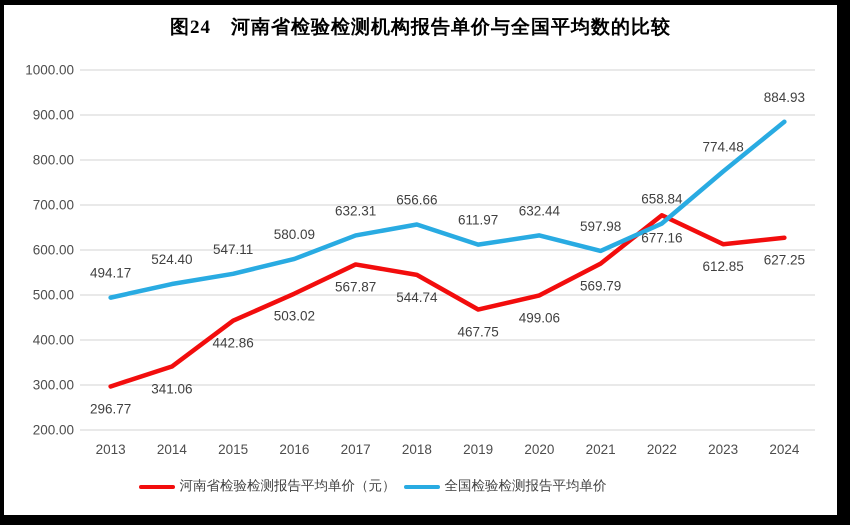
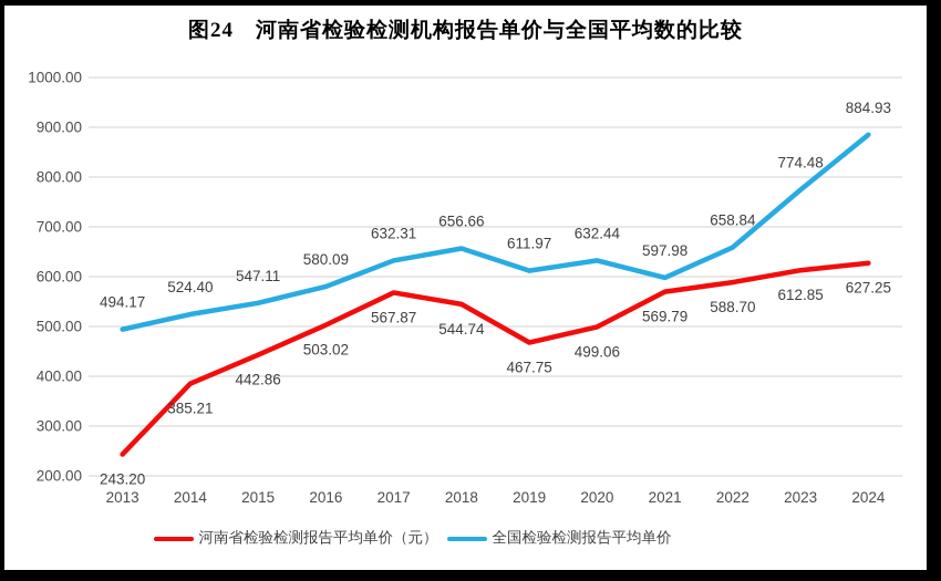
河南省检验检测报告平均单价（元）/2013: 296.77 -> 243.20
河南省检验检测报告平均单价（元）/2014: 341.06 -> 385.21
河南省检验检测报告平均单价（元）/2022: 677.16 -> 588.70
